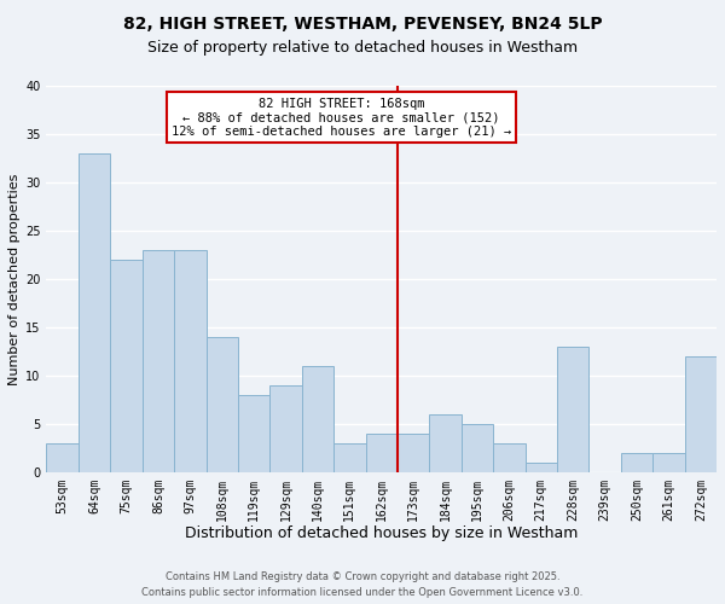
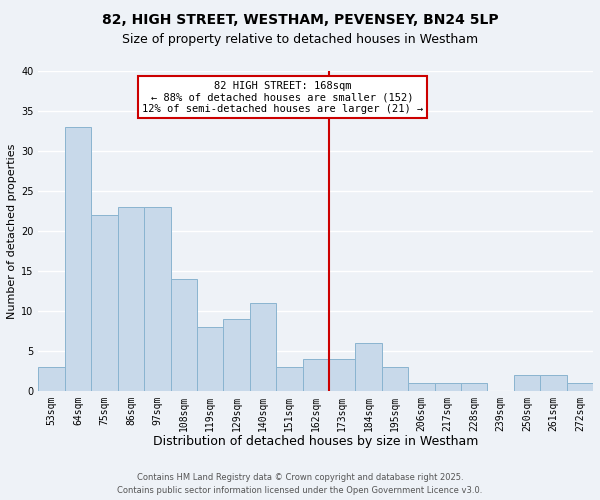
195sqm: 5 -> 3
206sqm: 3 -> 1
228sqm: 13 -> 1
272sqm: 12 -> 1
